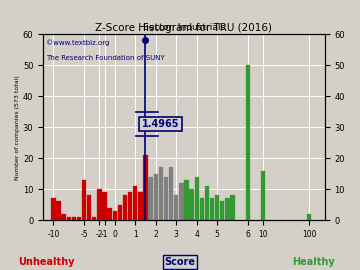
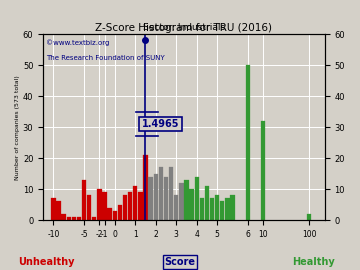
10: 16 -> 32
